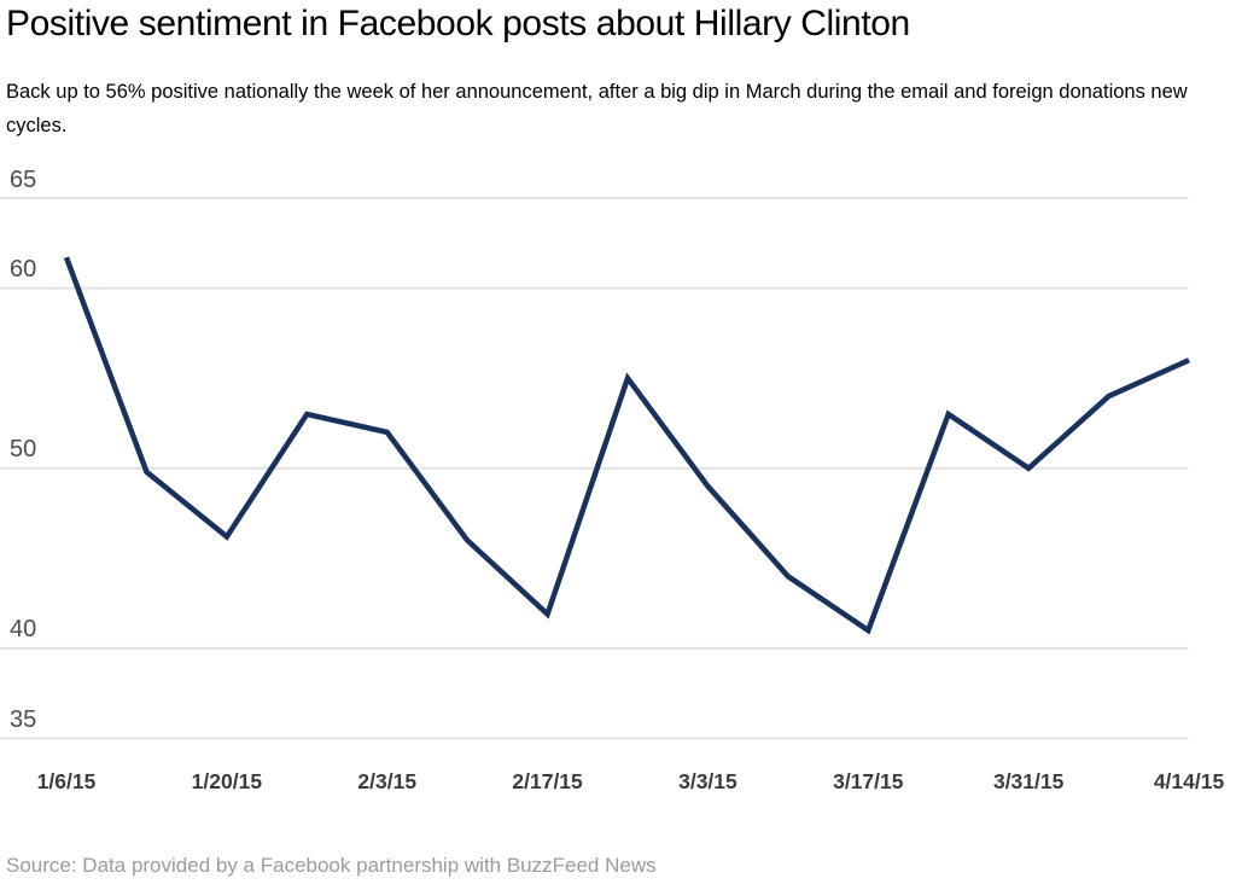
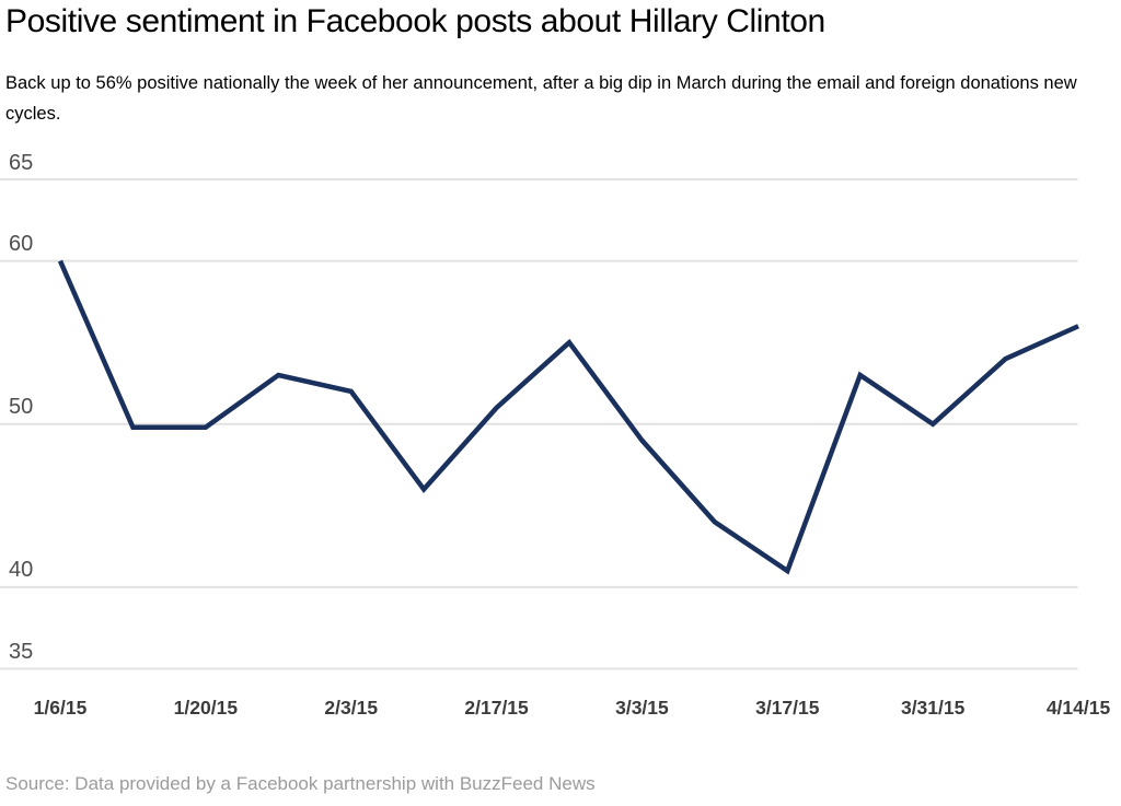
1/6/15: 61.7 -> 60.0
1/20/15: 46.2 -> 49.8
2/17/15: 41.9 -> 51.0
